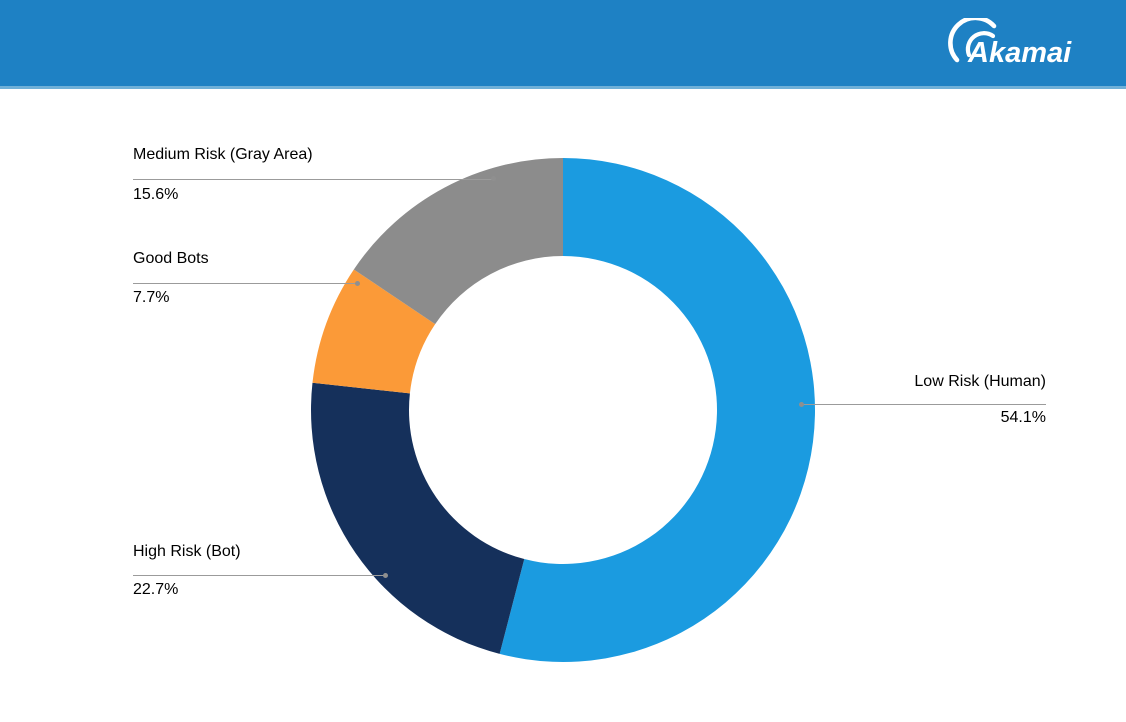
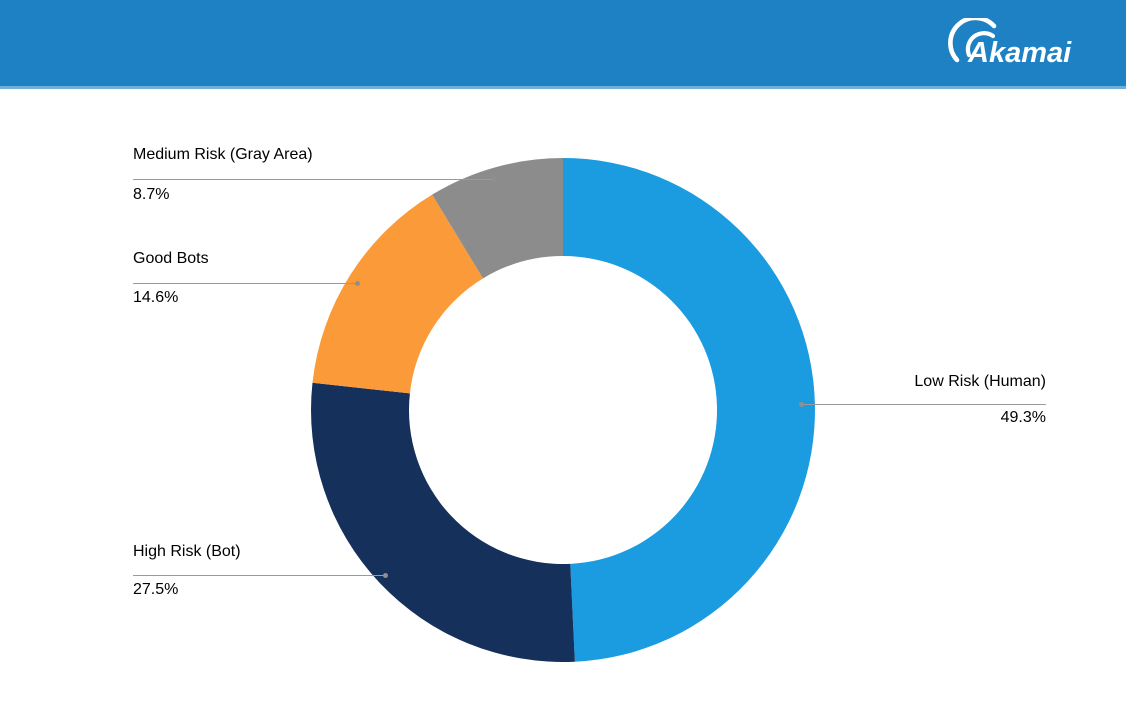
Low Risk (Human): 54.1% -> 49.3%
High Risk (Bot): 22.7% -> 27.5%
Good Bots: 7.7% -> 14.6%
Medium Risk (Gray Area): 15.6% -> 8.7%
